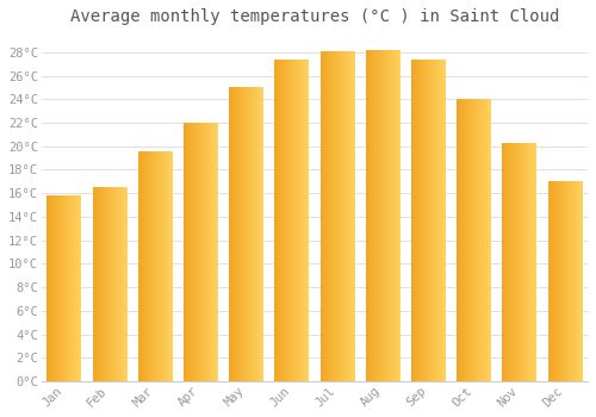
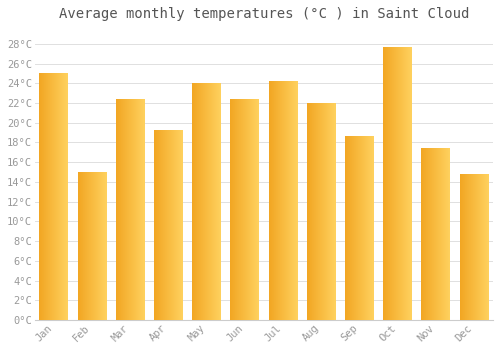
Jan: 15.8°C -> 25.0°C
Feb: 16.5°C -> 15.0°C
Mar: 19.5°C -> 22.4°C
Apr: 22.0°C -> 19.2°C
May: 25.0°C -> 24.0°C
Jun: 27.3°C -> 22.4°C
Jul: 28.0°C -> 24.2°C
Aug: 28.1°C -> 22.0°C
Sep: 27.3°C -> 18.6°C
Oct: 24.0°C -> 27.6°C
Nov: 20.2°C -> 17.4°C
Dec: 17.0°C -> 14.8°C
